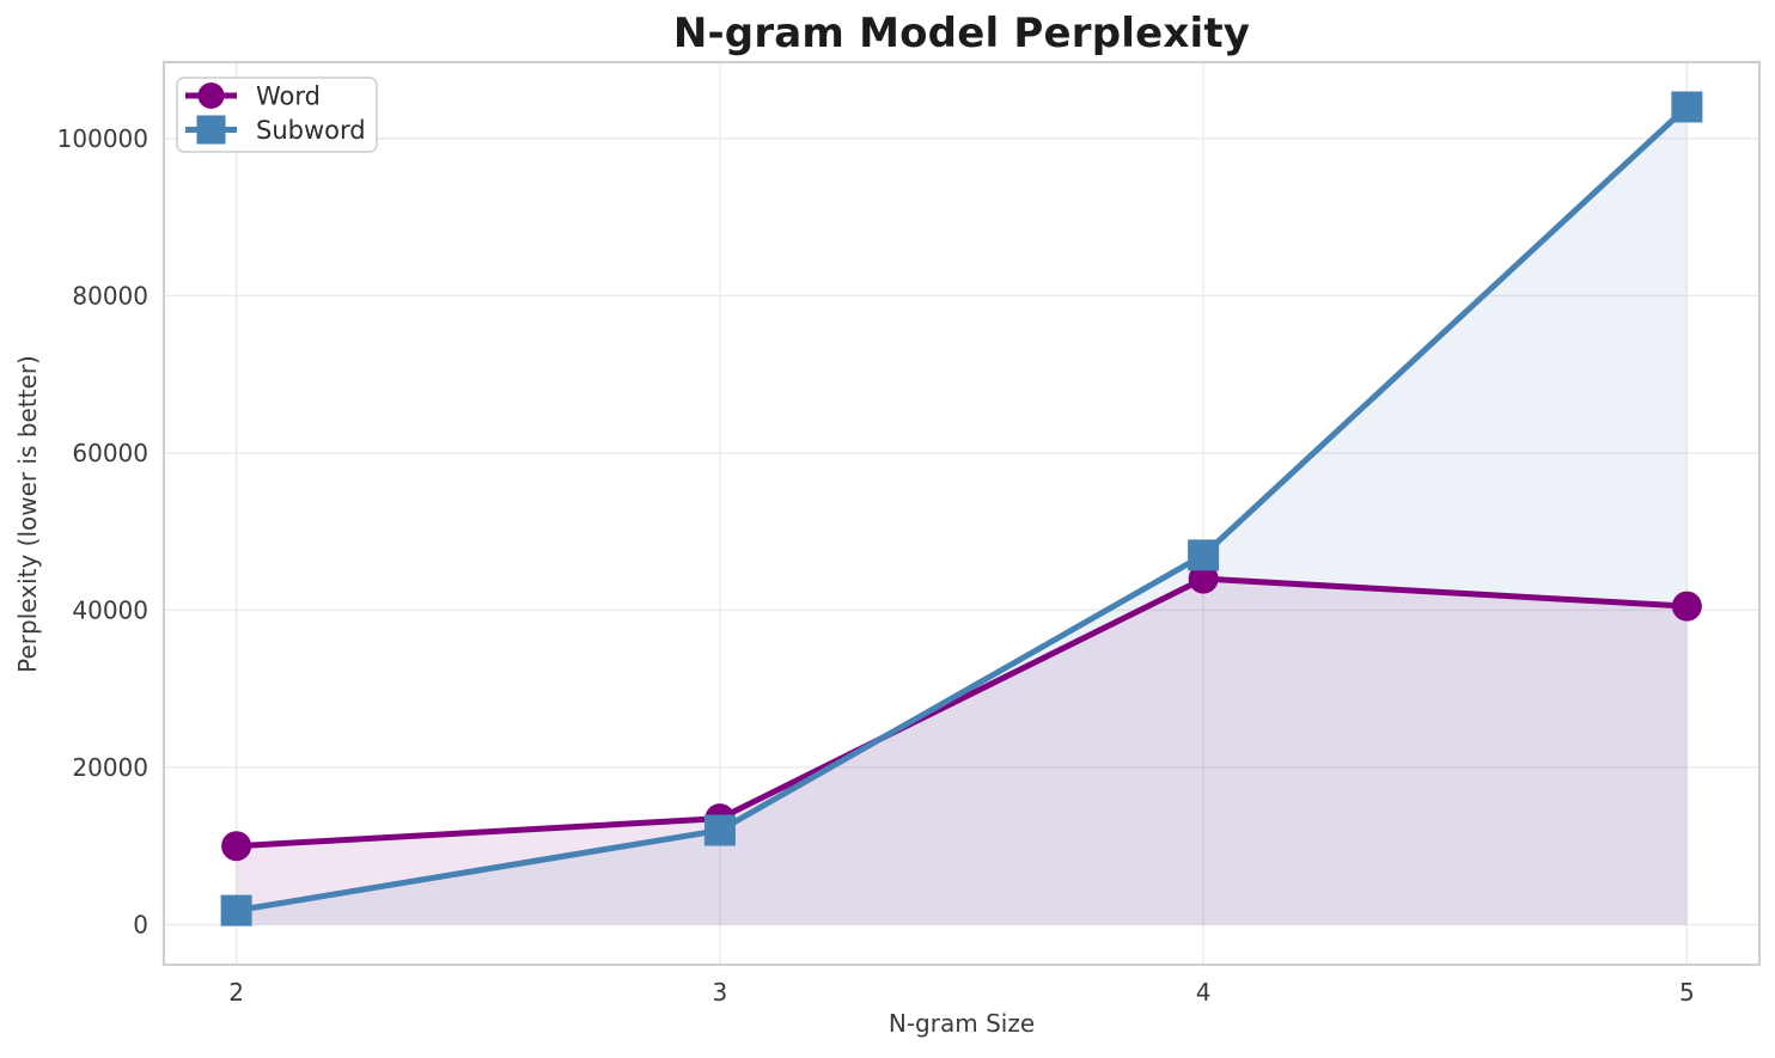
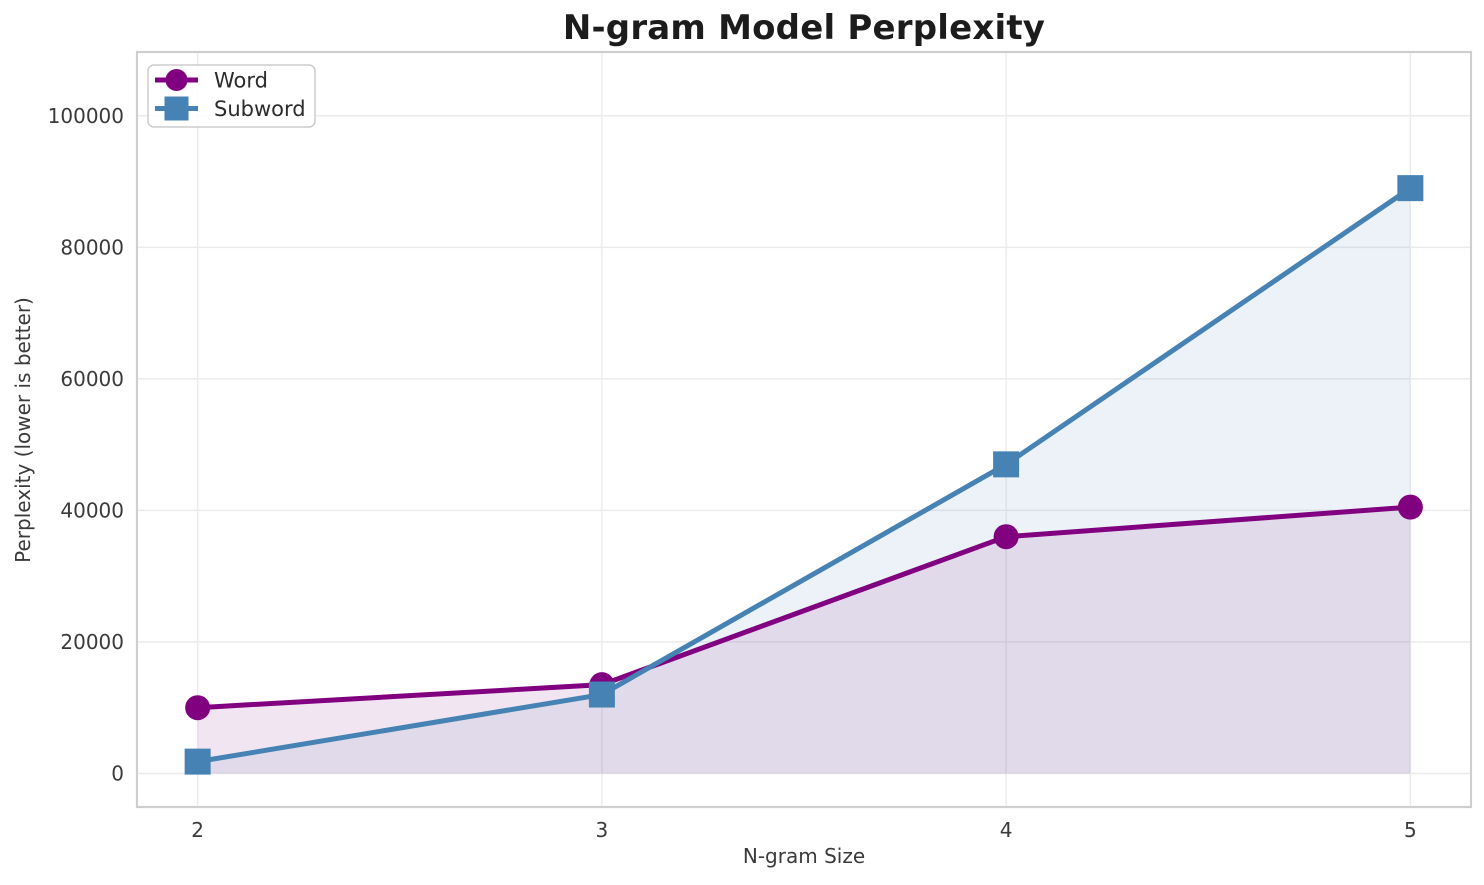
Word/4: 44000 -> 36000
Subword/5: 104000 -> 89000
